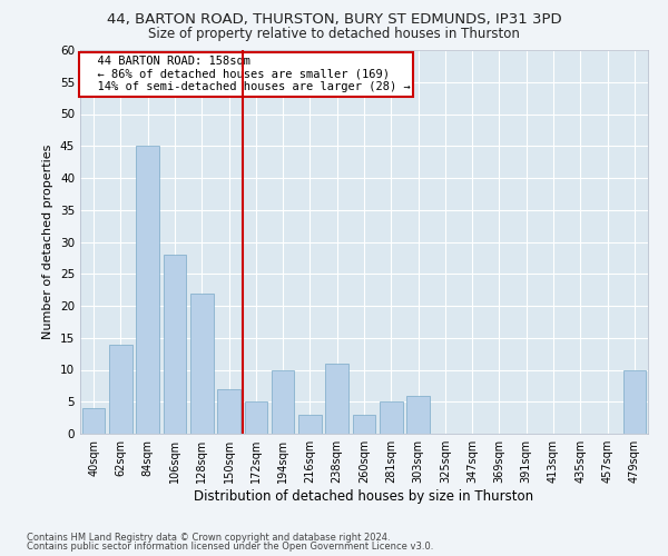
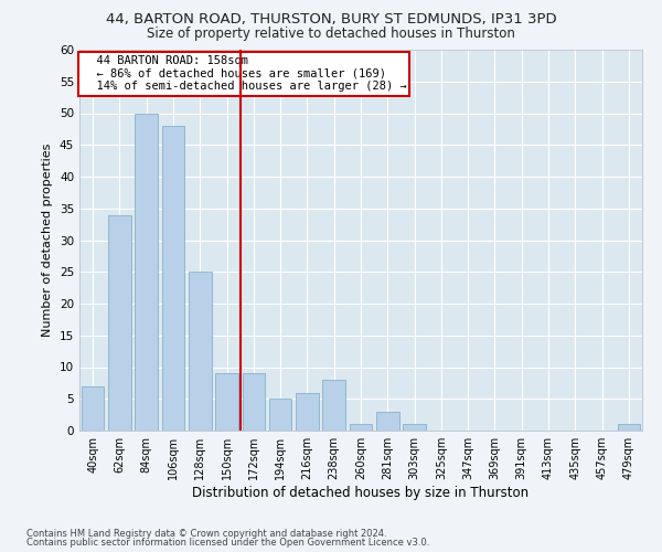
40sqm: 4 -> 7
62sqm: 14 -> 34
84sqm: 45 -> 50
106sqm: 28 -> 48
128sqm: 22 -> 25
150sqm: 7 -> 9
172sqm: 5 -> 9
194sqm: 10 -> 5
216sqm: 3 -> 6
238sqm: 11 -> 8
260sqm: 3 -> 1
281sqm: 5 -> 3
303sqm: 6 -> 1
479sqm: 10 -> 1
